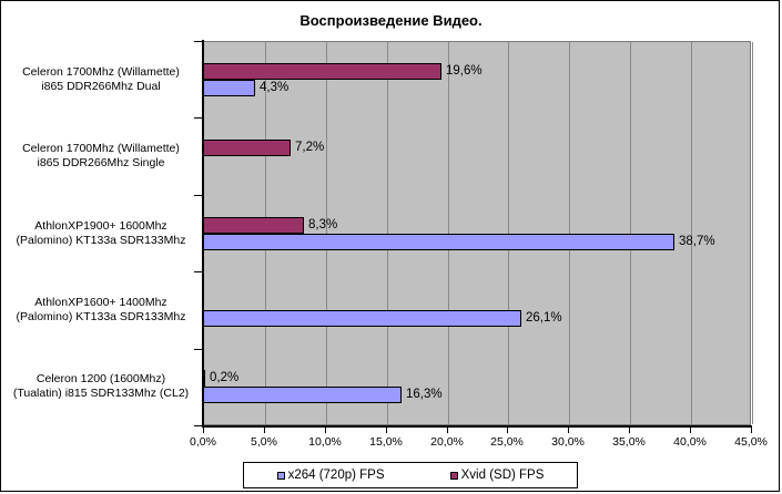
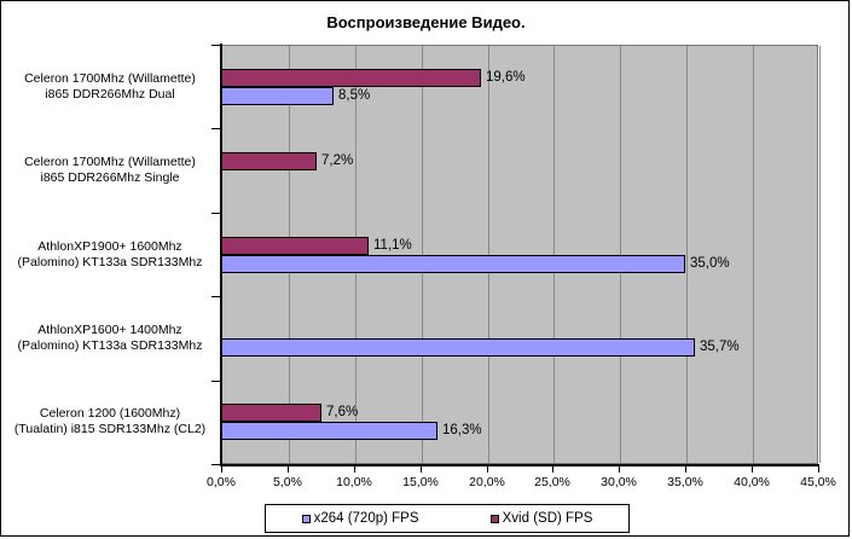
x264 (720p) FPS/Celeron 1700Mhz (Willamette) i865 DDR266Mhz Dual: 4,3% -> 8,5%
x264 (720p) FPS/AthlonXP1900+ 1600Mhz (Palomino) KT133a SDR133Mhz: 38,7% -> 35,0%
Xvid (SD) FPS/AthlonXP1900+ 1600Mhz (Palomino) KT133a SDR133Mhz: 8,3% -> 11,1%
x264 (720p) FPS/AthlonXP1600+ 1400Mhz (Palomino) KT133a SDR133Mhz: 26,1% -> 35,7%
Xvid (SD) FPS/Celeron 1200 (1600Mhz) (Tualatin) i815 SDR133Mhz (CL2): 0,2% -> 7,6%
